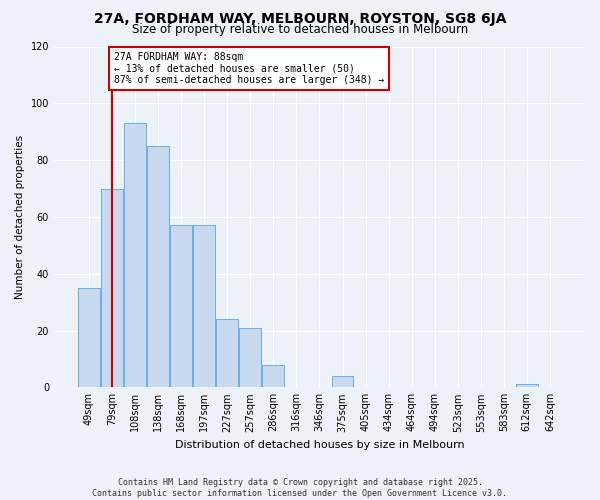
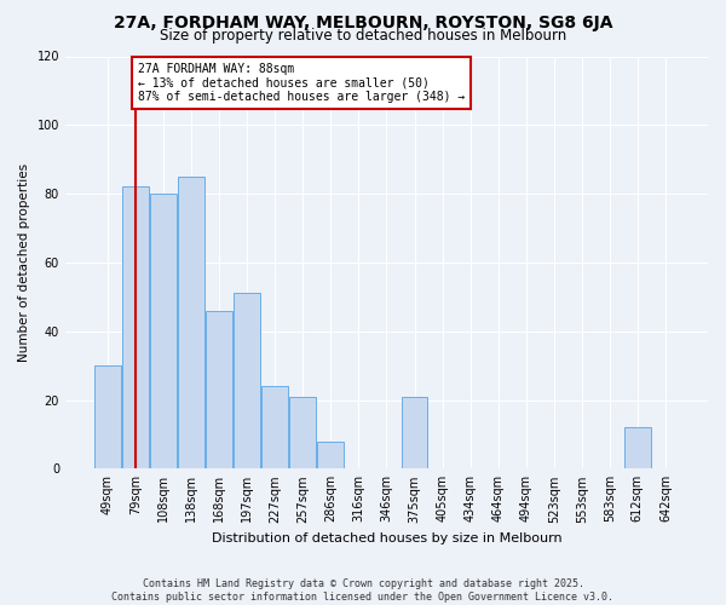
49sqm: 35 -> 30
79sqm: 70 -> 82
108sqm: 93 -> 80
168sqm: 57 -> 46
197sqm: 57 -> 51
375sqm: 4 -> 21
612sqm: 1 -> 12
